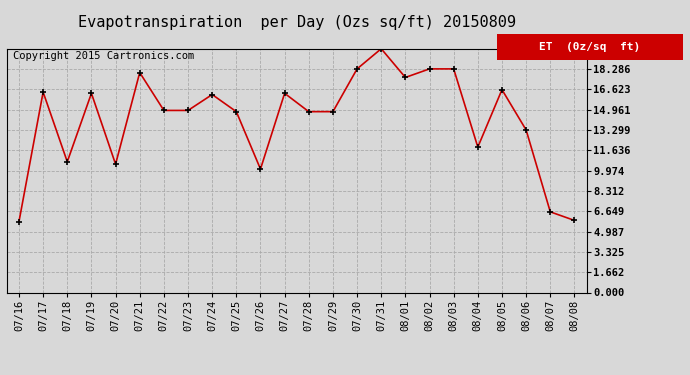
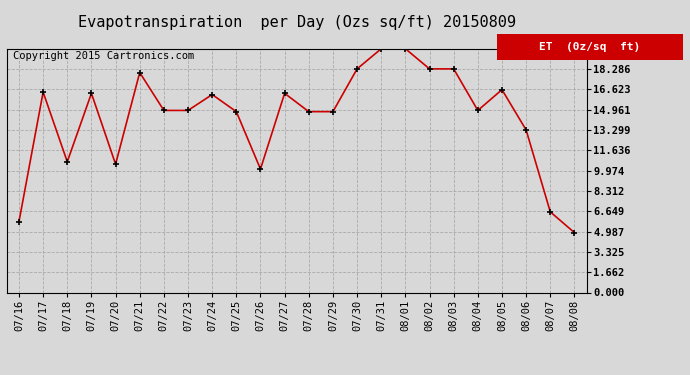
08/01: 17.6 -> 19.9
08/04: 11.9 -> 14.9
08/08: 5.9 -> 4.9
